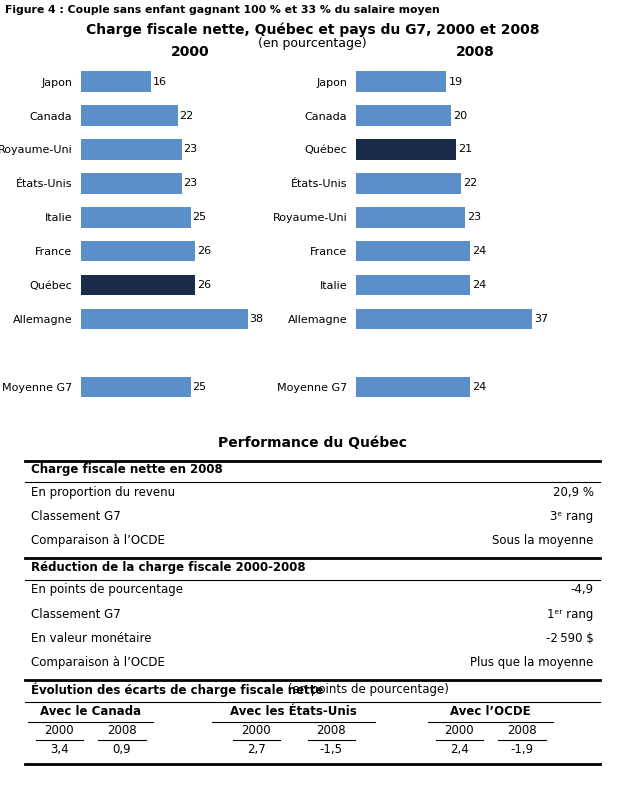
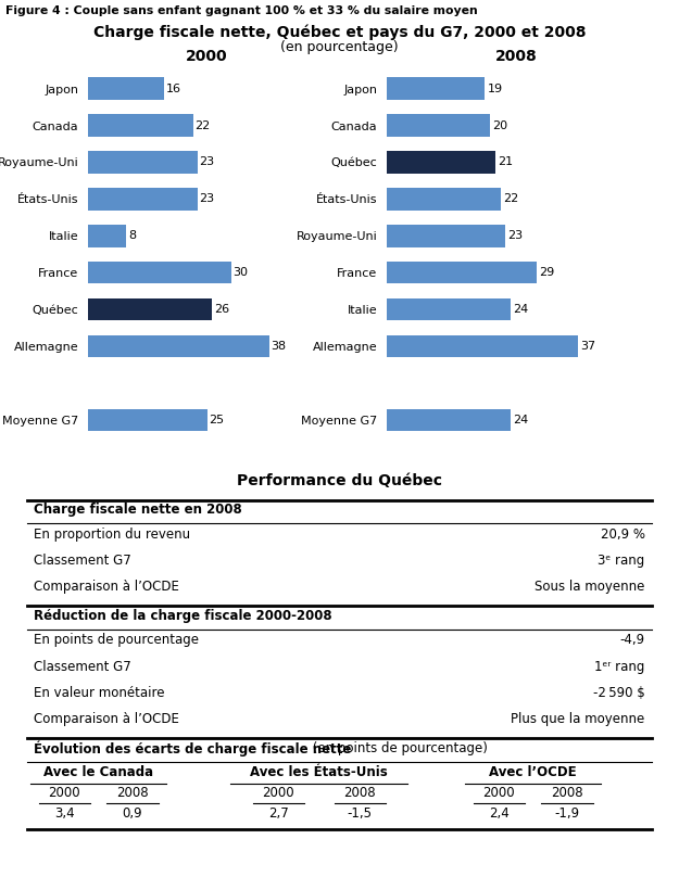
2000/Italie: 25 -> 8
2000/France: 26 -> 30
2008/France: 24 -> 29
